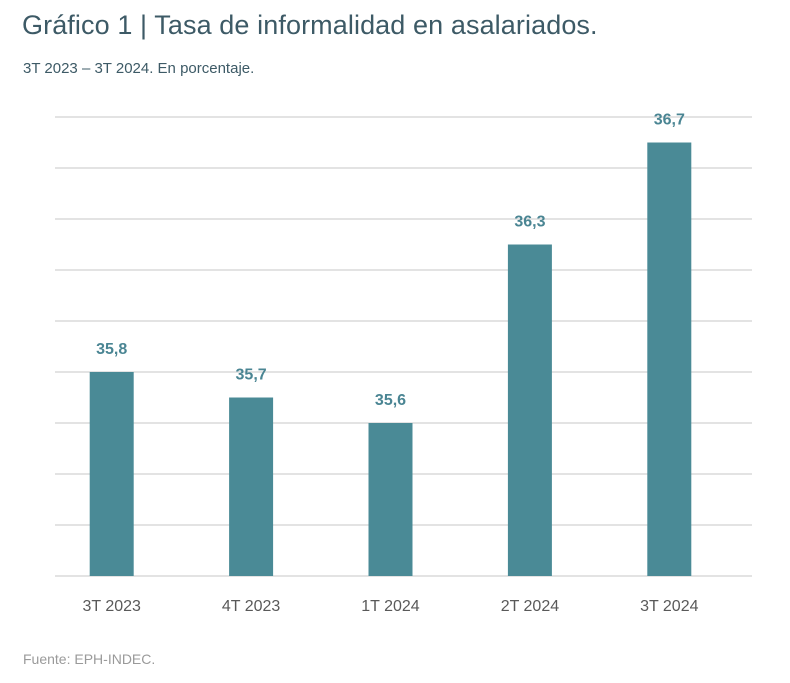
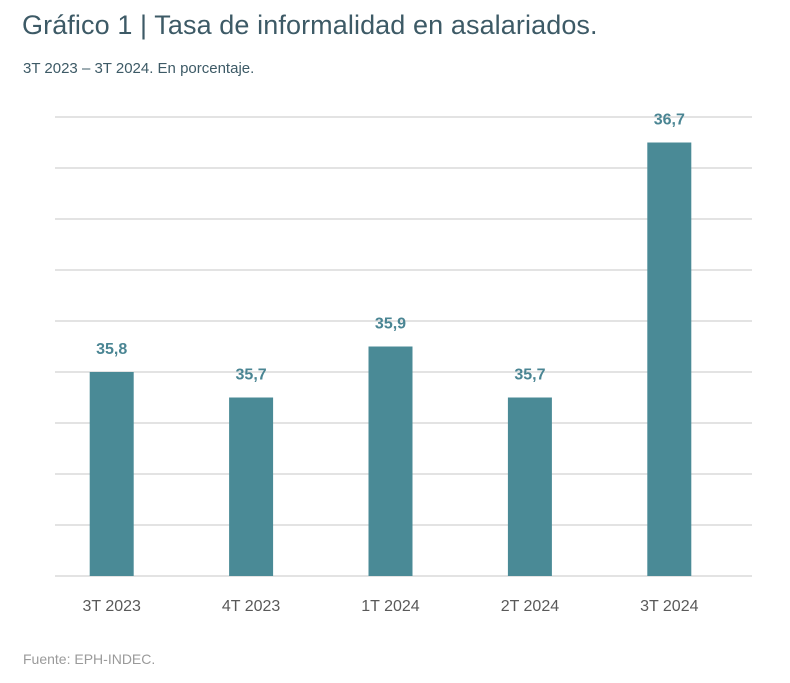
1T 2024: 35,6 -> 35,9
2T 2024: 36,3 -> 35,7
